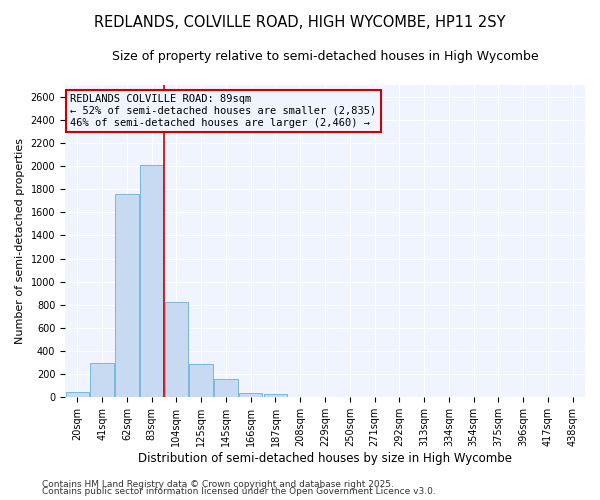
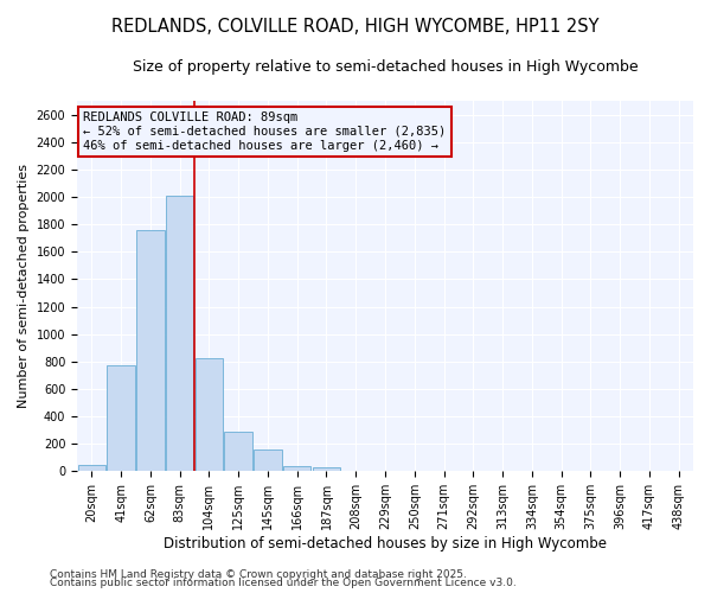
41sqm: 300 -> 770
